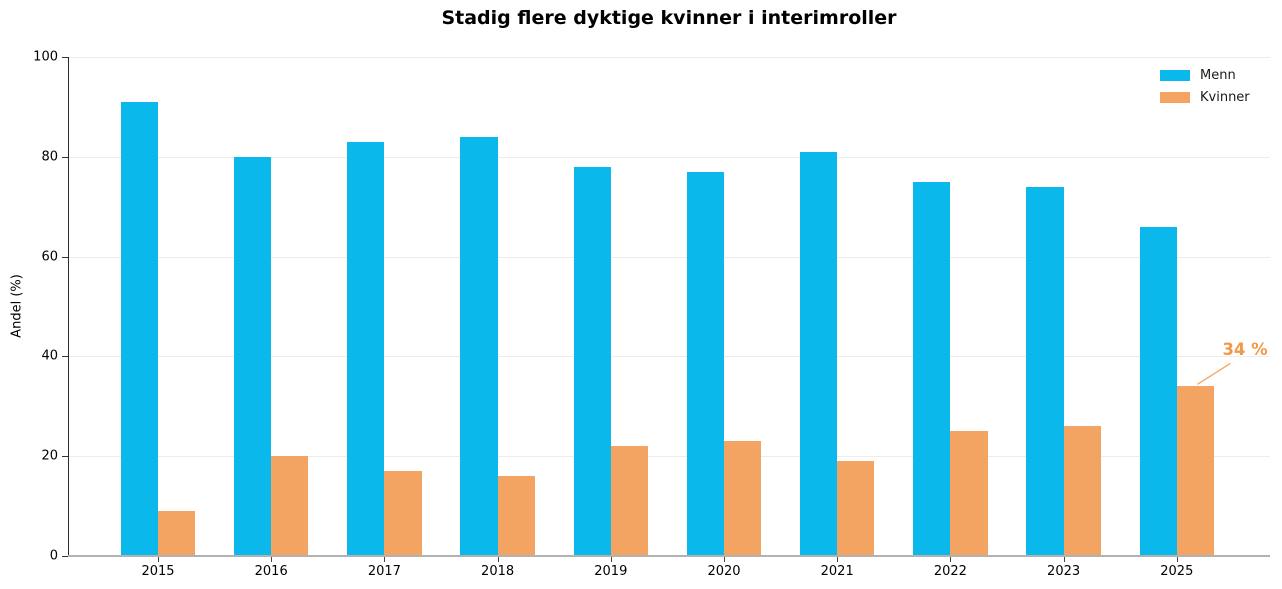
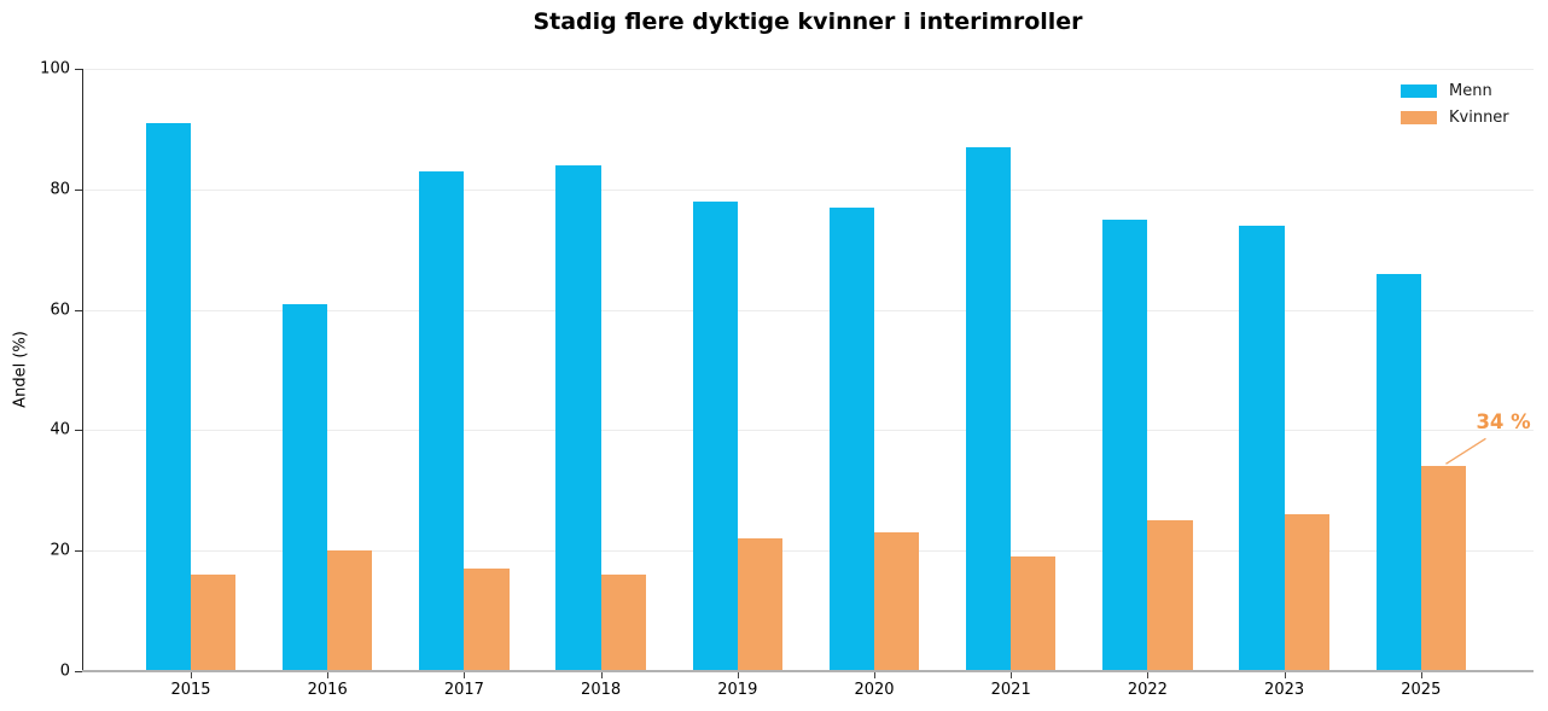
Kvinner/2015: 9 -> 16
Menn/2016: 80 -> 61
Menn/2021: 81 -> 87
